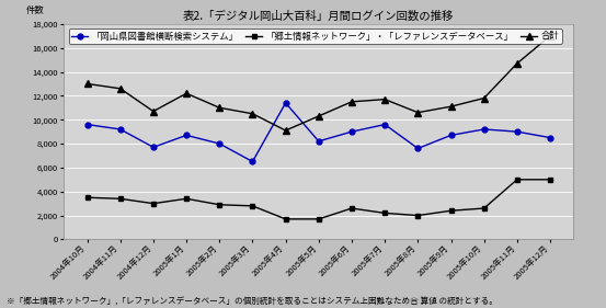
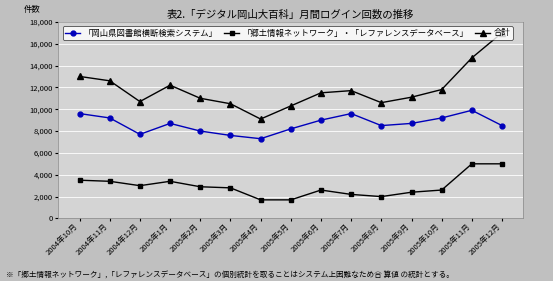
「岡山県図書館横断検索システム」/2005年3月: 6,500 -> 7,600
「岡山県図書館横断検索システム」/2005年4月: 11,400 -> 7,300
「岡山県図書館横断検索システム」/2005年8月: 7,600 -> 8,500
「岡山県図書館横断検索システム」/2005年11月: 9,000 -> 9,900
